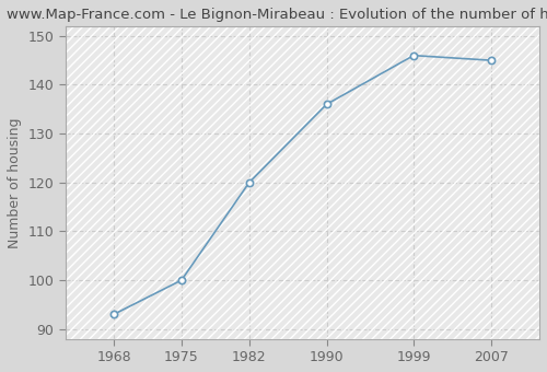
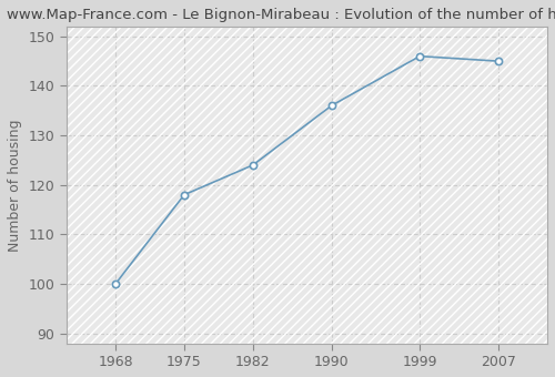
1968: 93 -> 100
1975: 100 -> 118
1982: 120 -> 124
